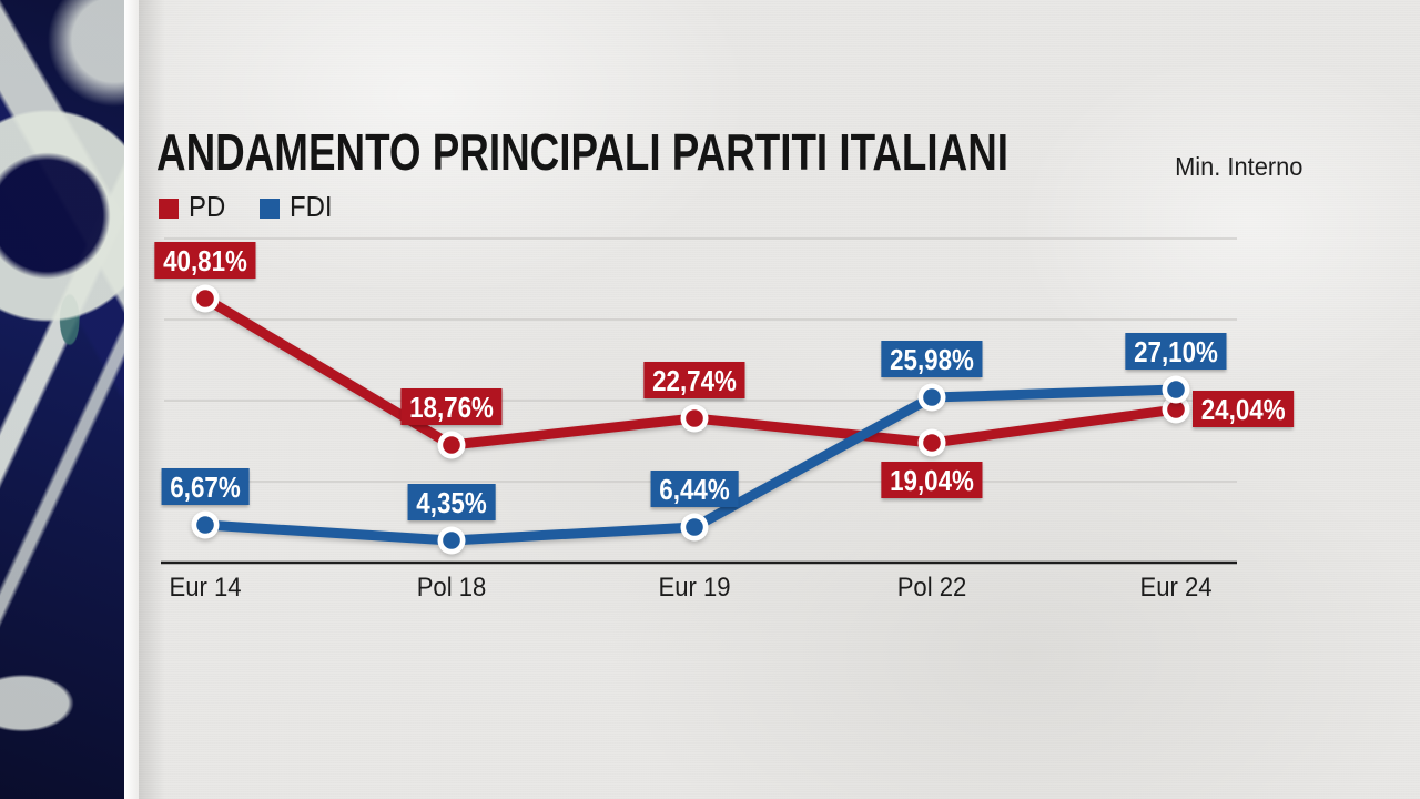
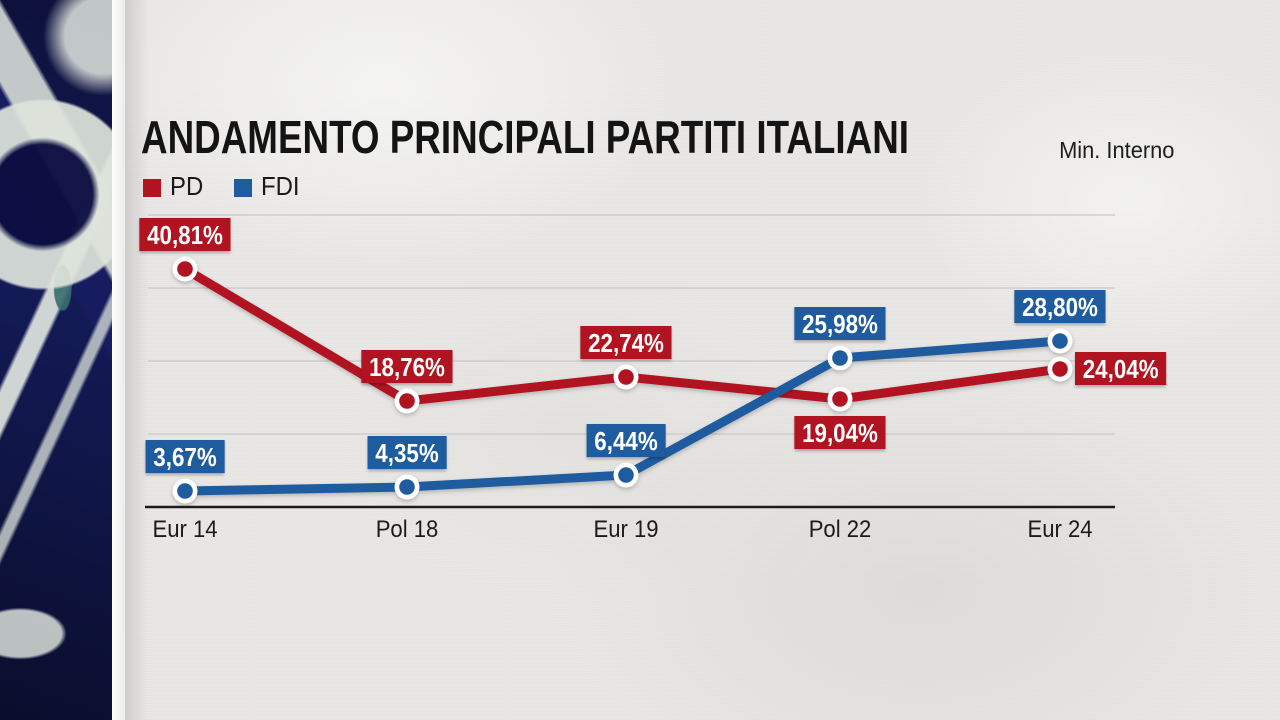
FDI/Eur 14: 6,67% -> 3,67%
FDI/Eur 24: 27,10% -> 28,80%
